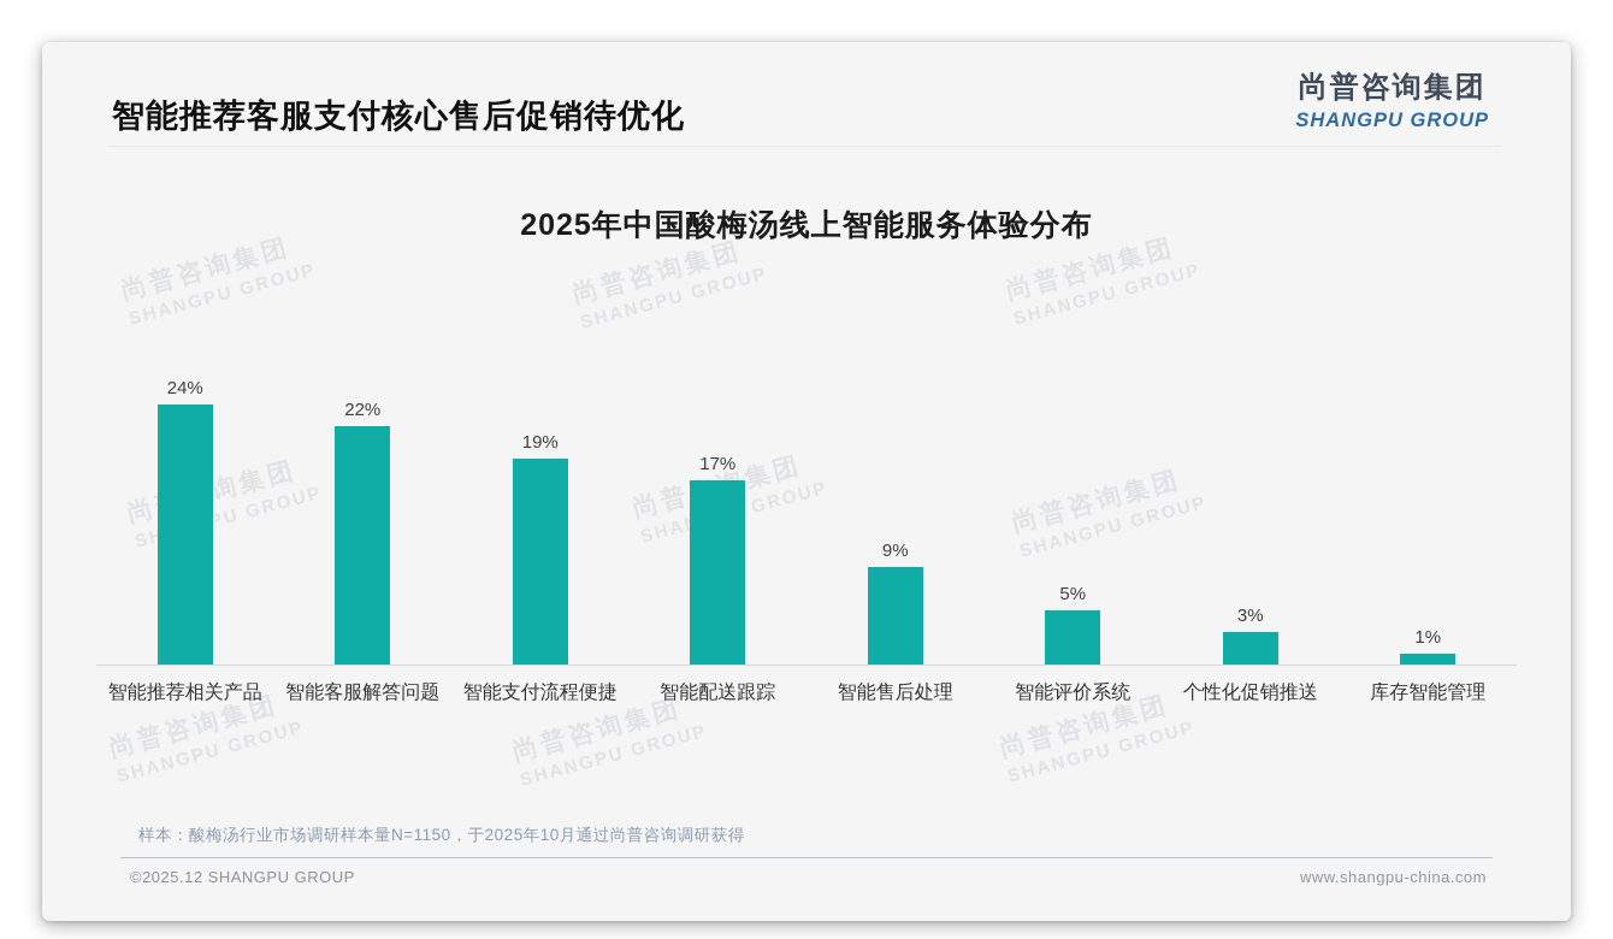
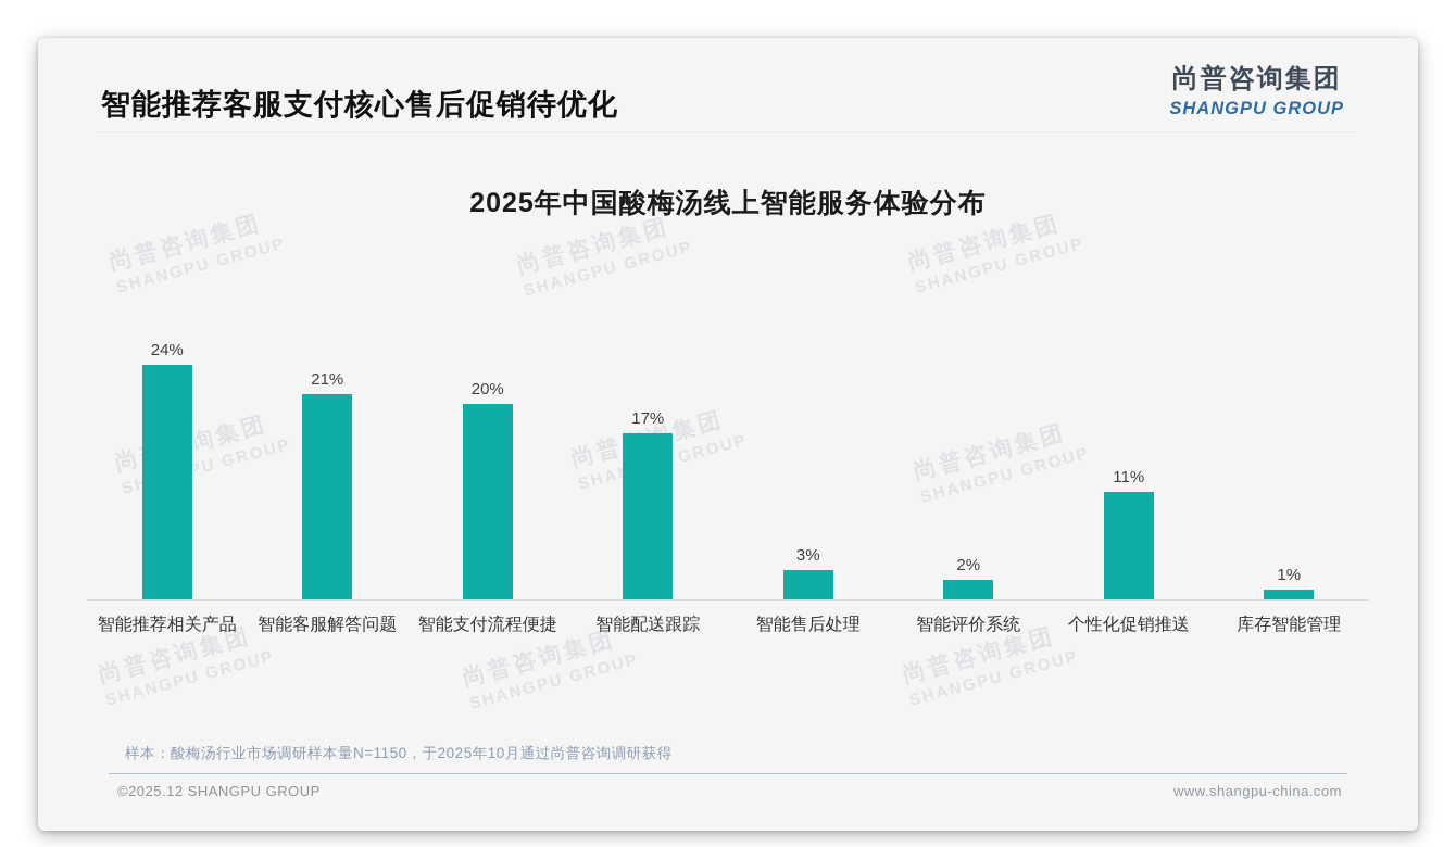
智能客服解答问题: 22% -> 21%
智能支付流程便捷: 19% -> 20%
智能售后处理: 9% -> 3%
智能评价系统: 5% -> 2%
个性化促销推送: 3% -> 11%
